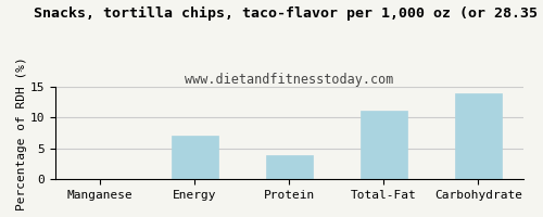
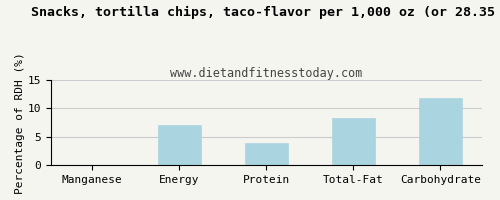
Total-Fat: 11.1 -> 8.4
Carbohydrate: 13.9 -> 11.8
